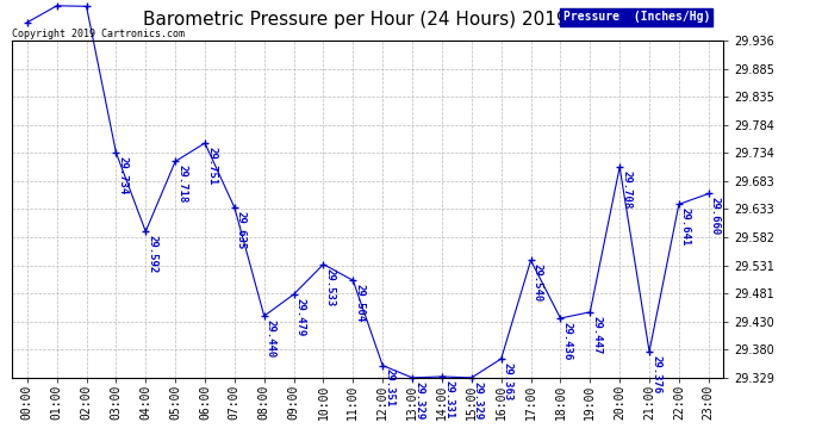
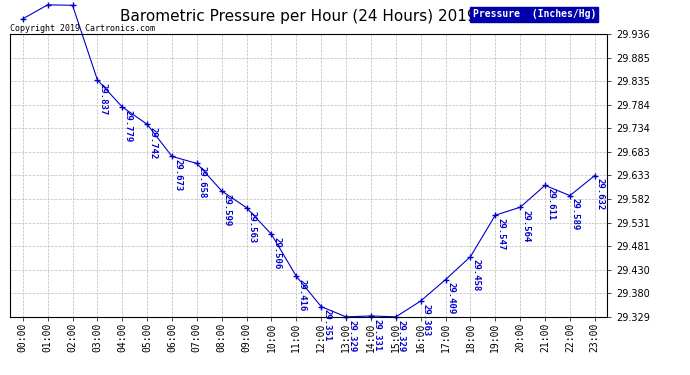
03:00: 29.734 -> 29.837
04:00: 29.592 -> 29.779
05:00: 29.718 -> 29.742
06:00: 29.751 -> 29.673
07:00: 29.635 -> 29.658
08:00: 29.440 -> 29.599
09:00: 29.479 -> 29.563
10:00: 29.533 -> 29.506
11:00: 29.504 -> 29.416
17:00: 29.540 -> 29.409
18:00: 29.436 -> 29.458
19:00: 29.447 -> 29.547
20:00: 29.708 -> 29.564
21:00: 29.376 -> 29.611
22:00: 29.641 -> 29.589
23:00: 29.660 -> 29.632
